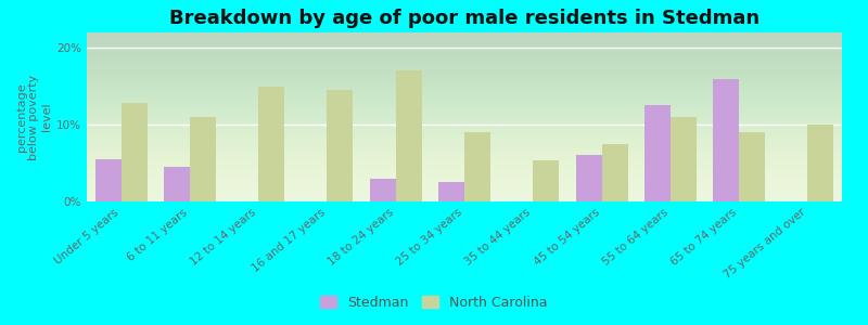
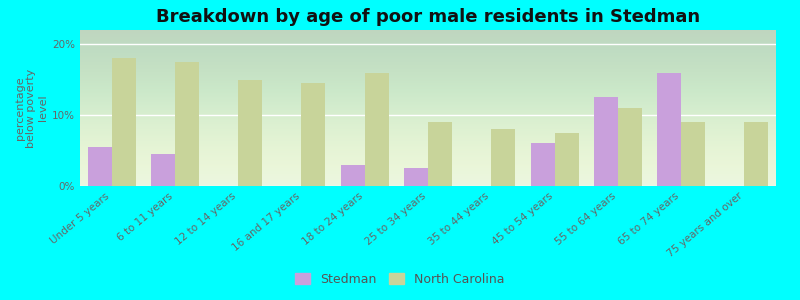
North Carolina/Under 5 years: 12.8% -> 18.0%
North Carolina/6 to 11 years: 11.0% -> 17.5%
North Carolina/18 to 24 years: 17.0% -> 16.0%
North Carolina/35 to 44 years: 5.4% -> 8.0%
North Carolina/75 years and over: 10.0% -> 9.0%
